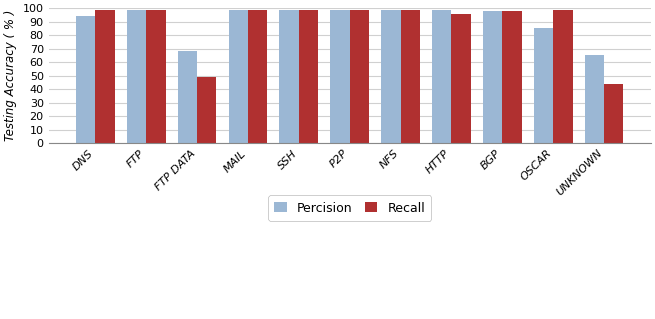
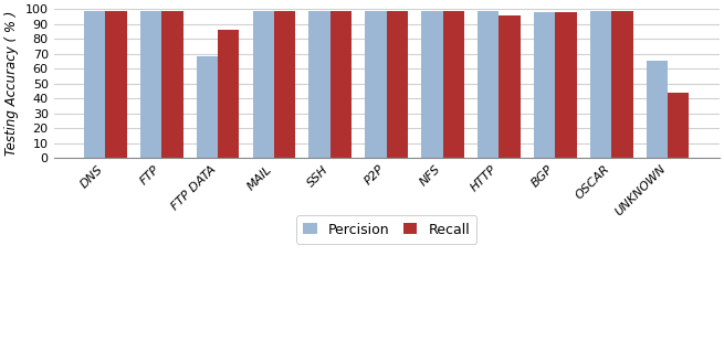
Percision/DNS: 94 -> 99
Recall/FTP DATA: 49 -> 86
Percision/OSCAR: 85 -> 99
